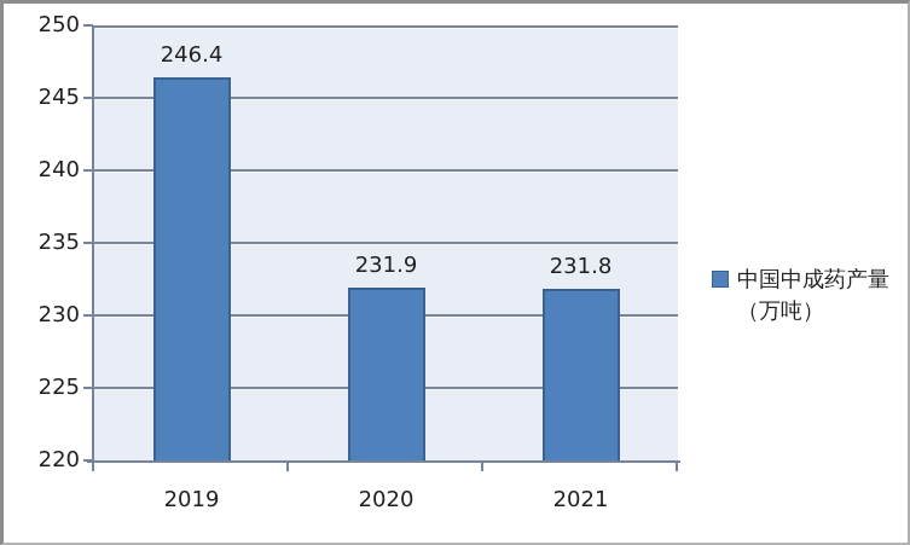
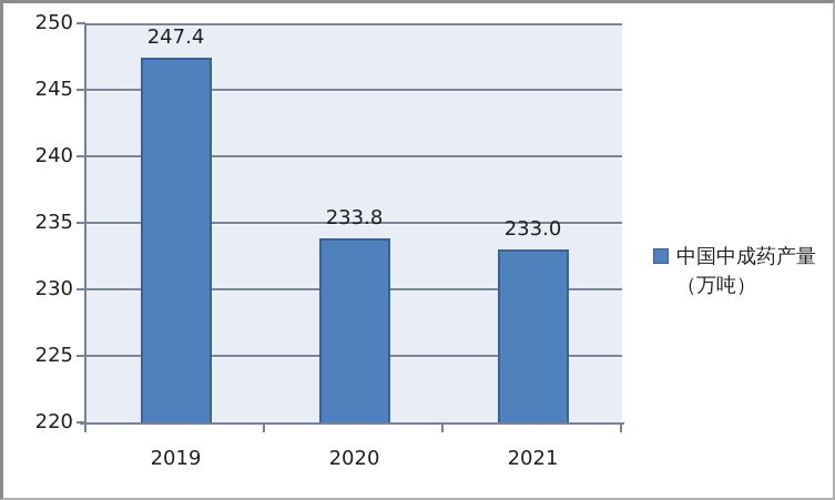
2019: 246.4 -> 247.4
2020: 231.9 -> 233.8
2021: 231.8 -> 233.0
